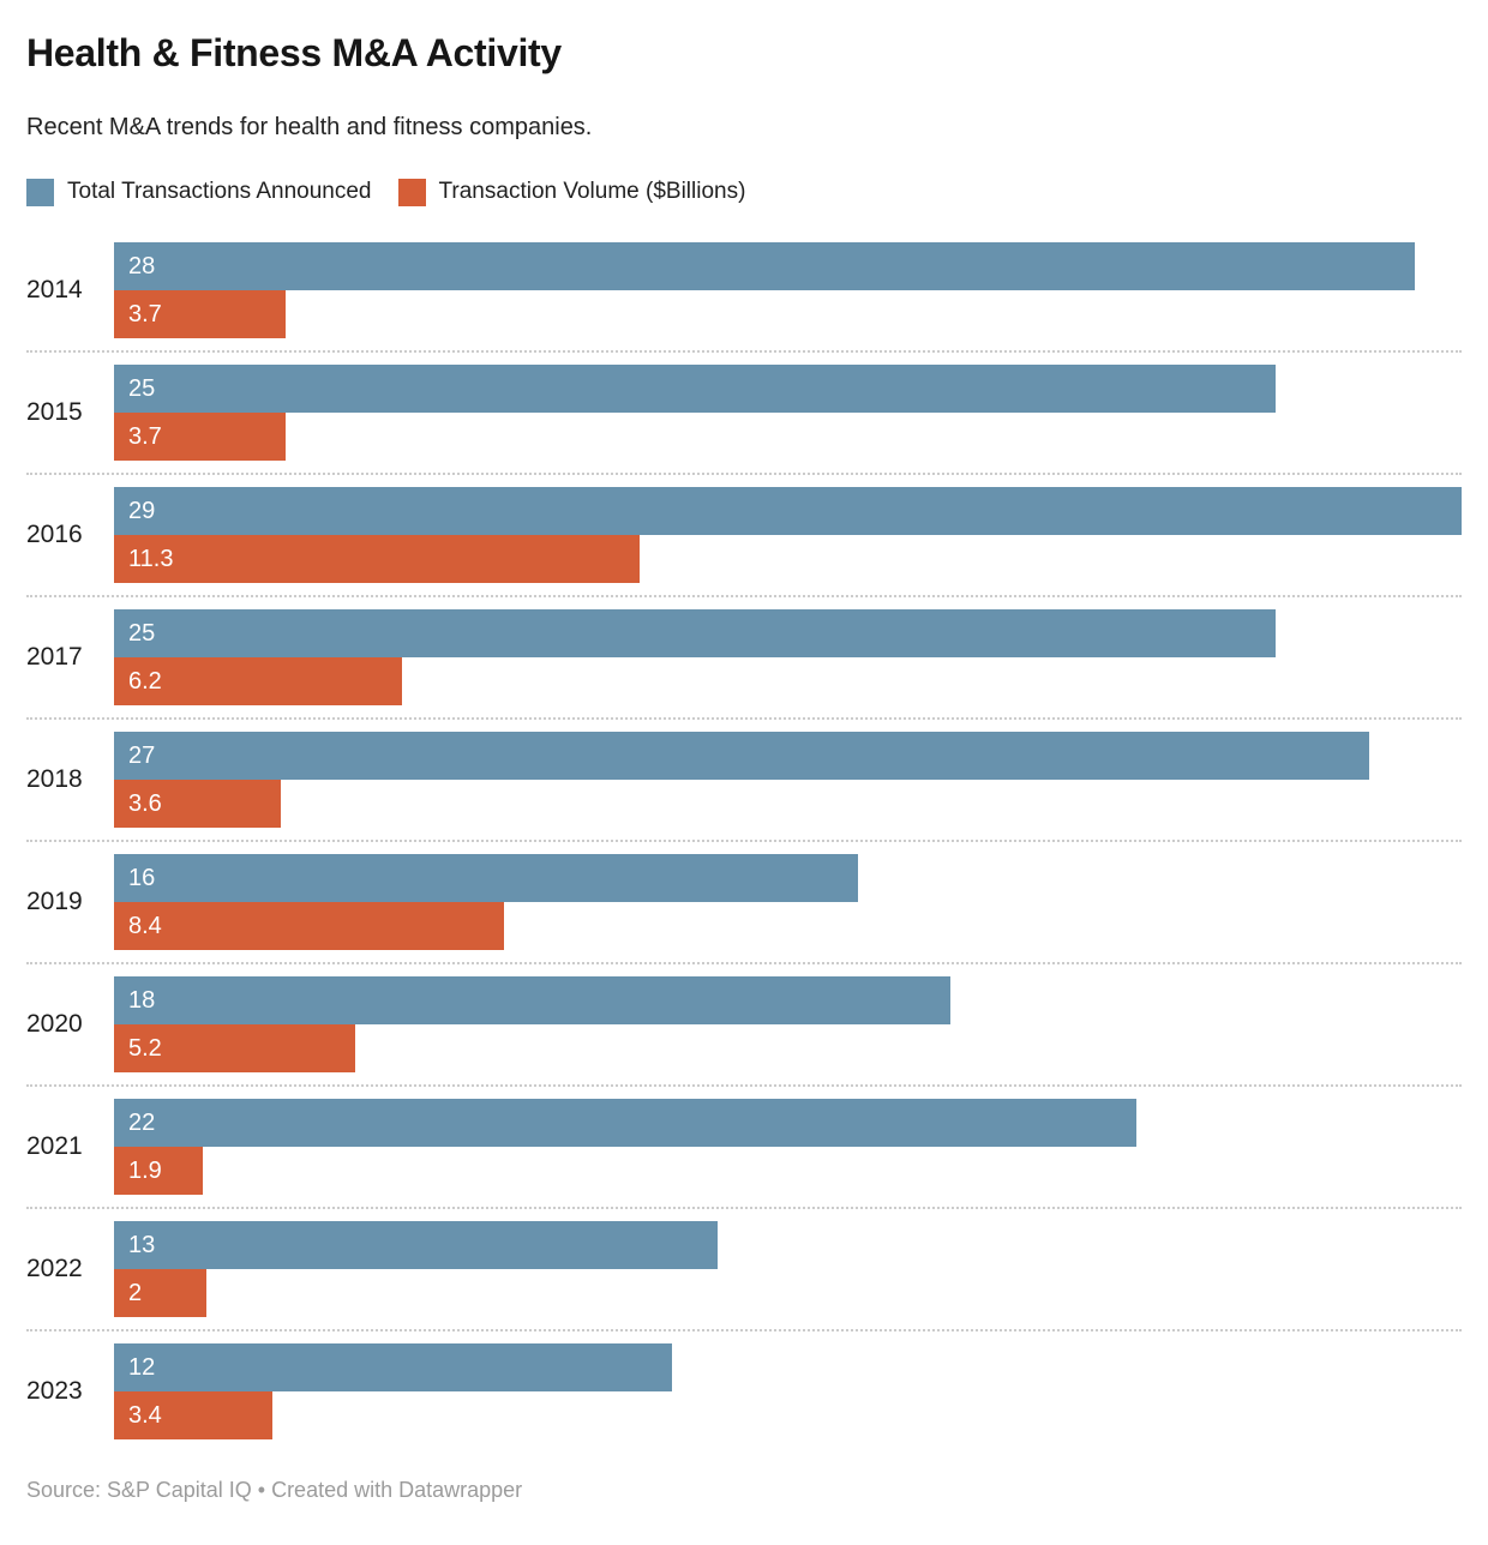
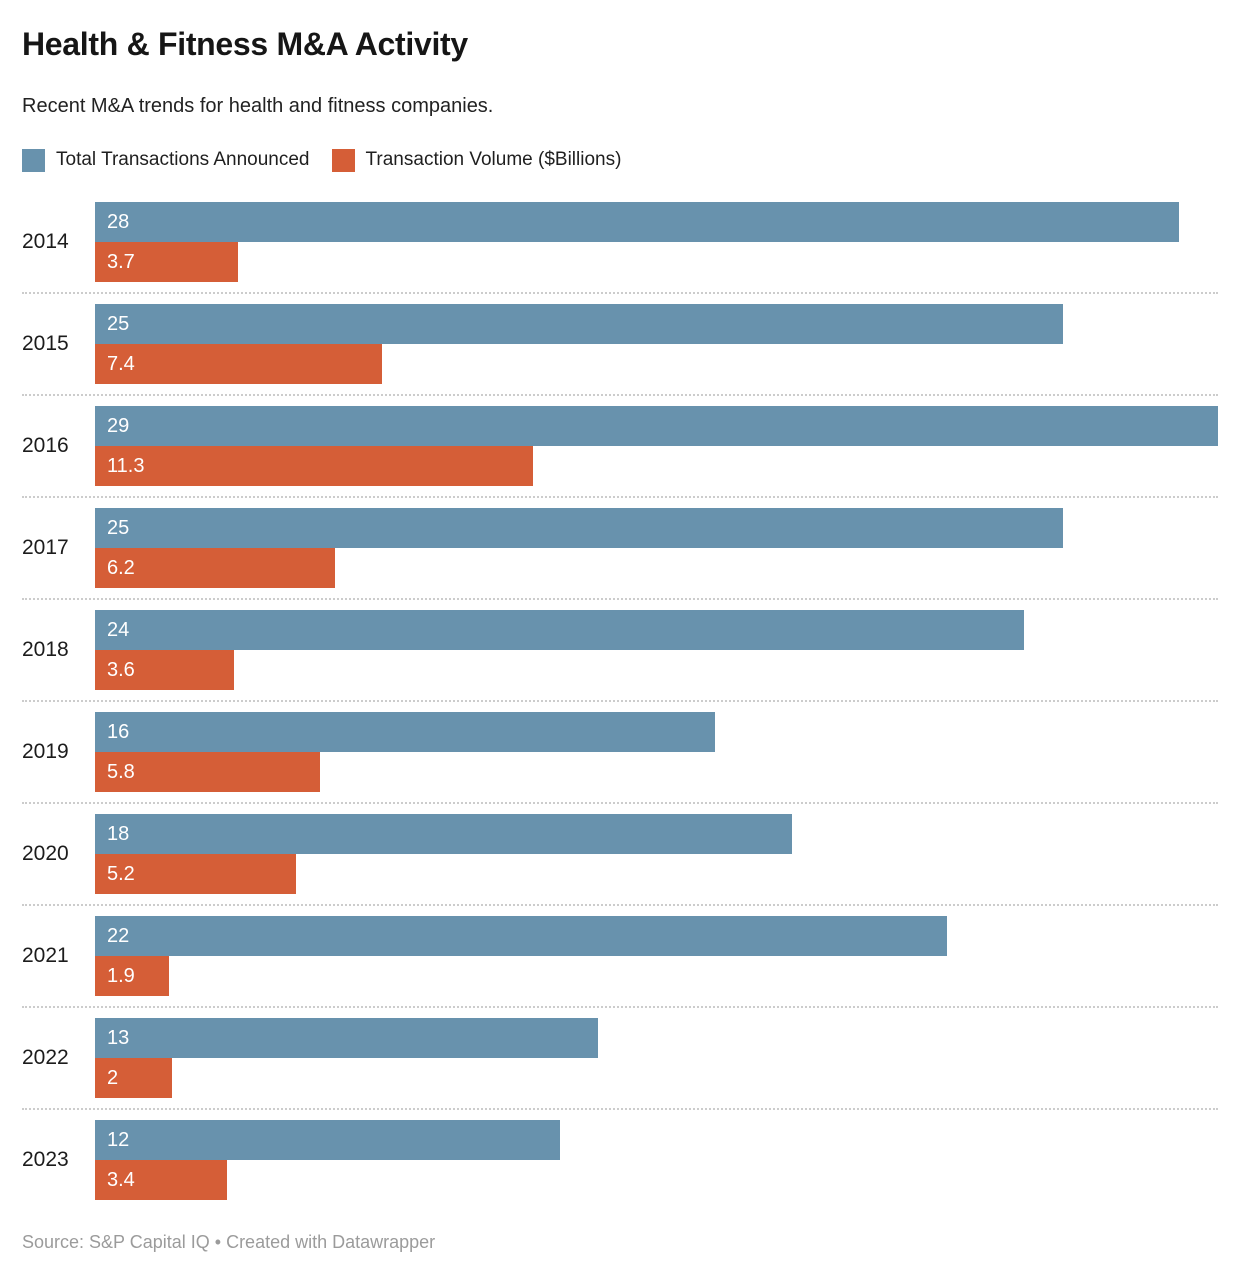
Transaction Volume ($Billions)/2015: 3.7 -> 7.4
Total Transactions Announced/2018: 27 -> 24
Transaction Volume ($Billions)/2019: 8.4 -> 5.8
